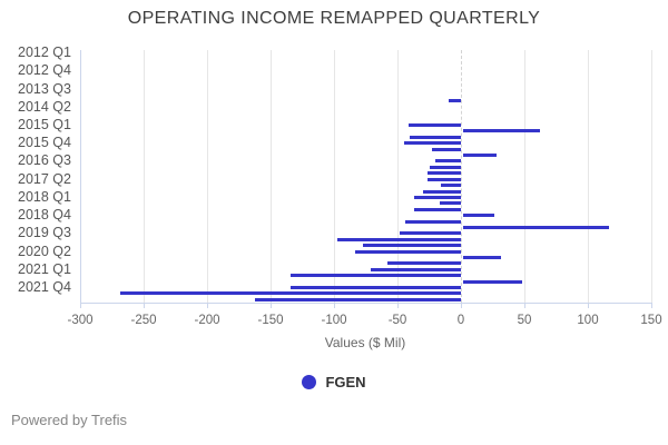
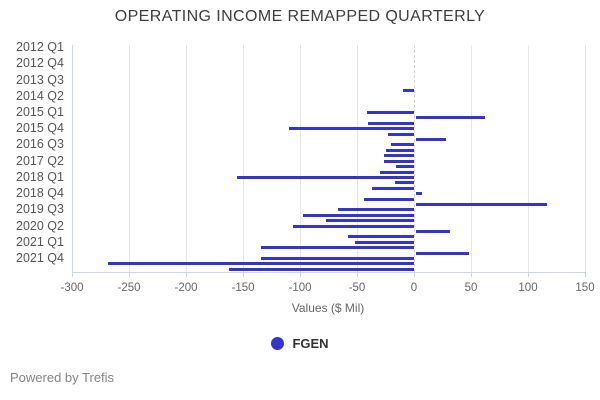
2015 Q4: -45 -> -110
2018 Q1: -37 -> -155
2018 Q4: 26 -> 7
2019 Q3: -48 -> -67
2020 Q2: -83 -> -106
2021 Q1: -71 -> -52
